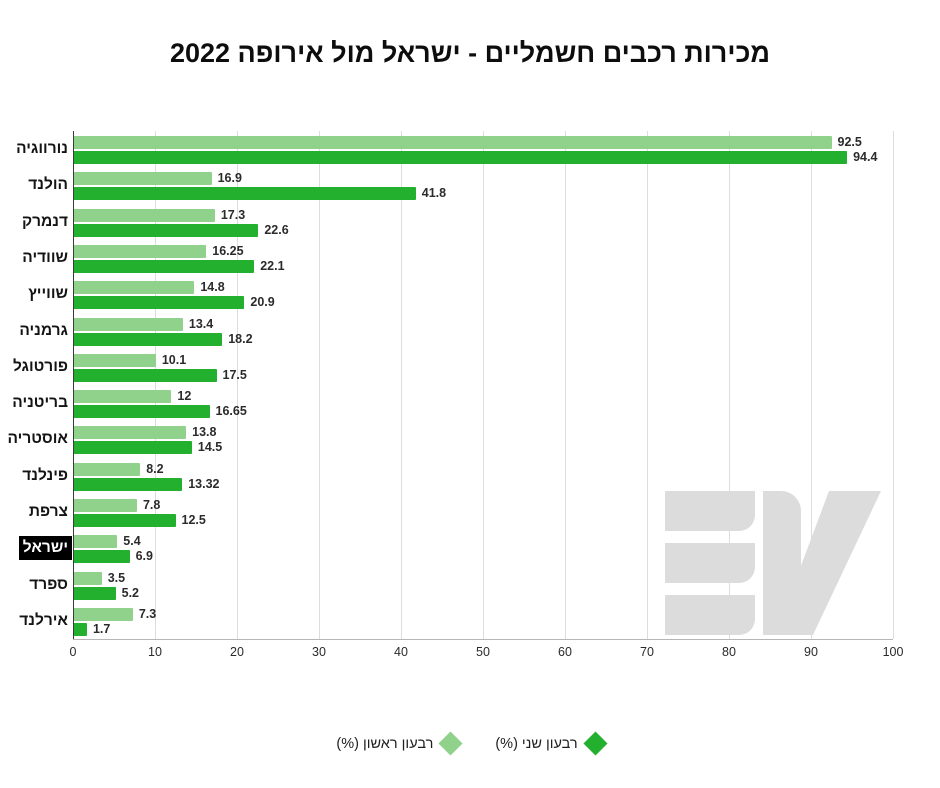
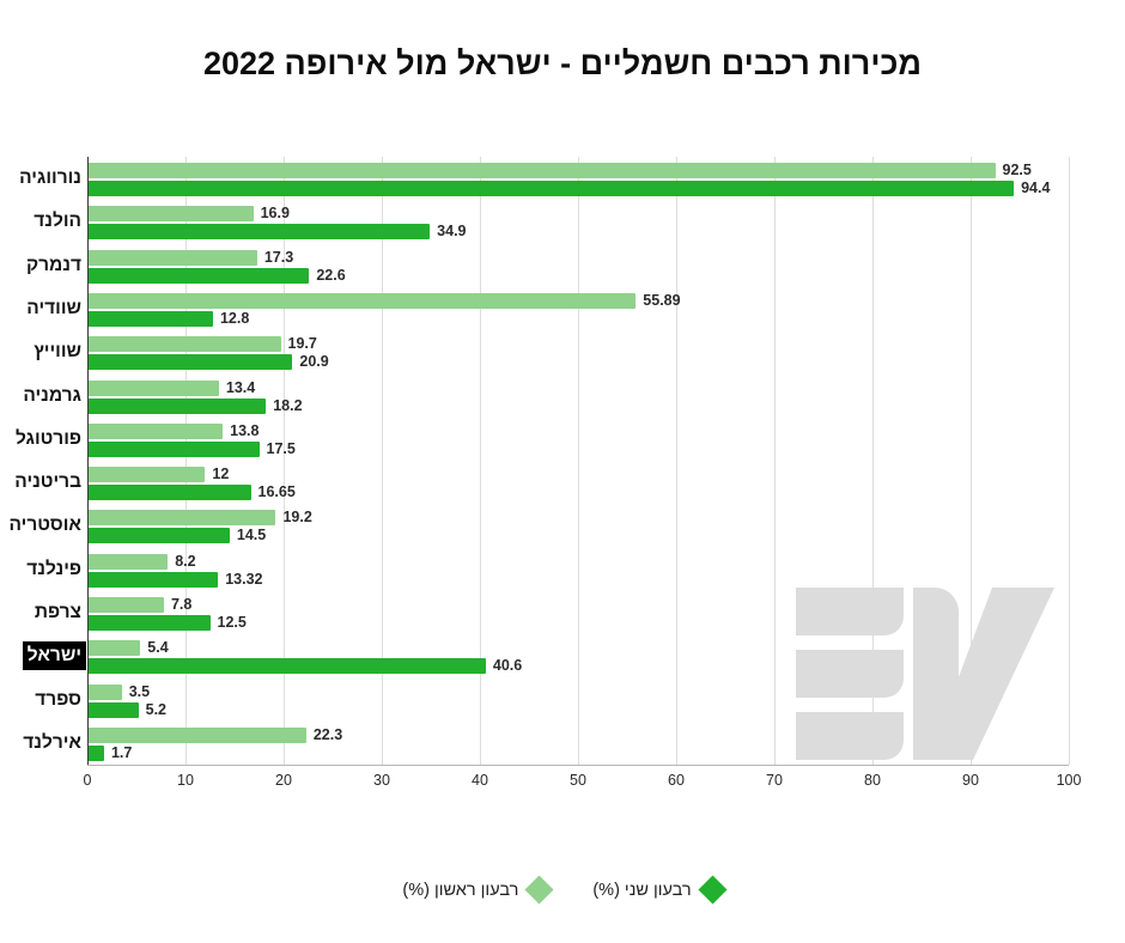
רבעון שני (%)/הולנד: 41.8 -> 34.9
רבעון ראשון (%)/שוודיה: 16.25 -> 55.89
רבעון שני (%)/שוודיה: 22.1 -> 12.8
רבעון ראשון (%)/שווייץ: 14.8 -> 19.7
רבעון ראשון (%)/פורטוגל: 10.1 -> 13.8
רבעון ראשון (%)/אוסטריה: 13.8 -> 19.2
רבעון שני (%)/ישראל: 6.9 -> 40.6
רבעון ראשון (%)/אירלנד: 7.3 -> 22.3
